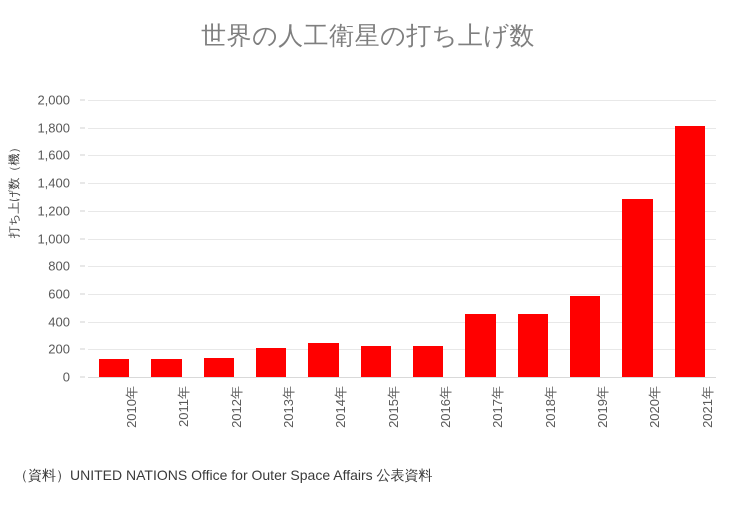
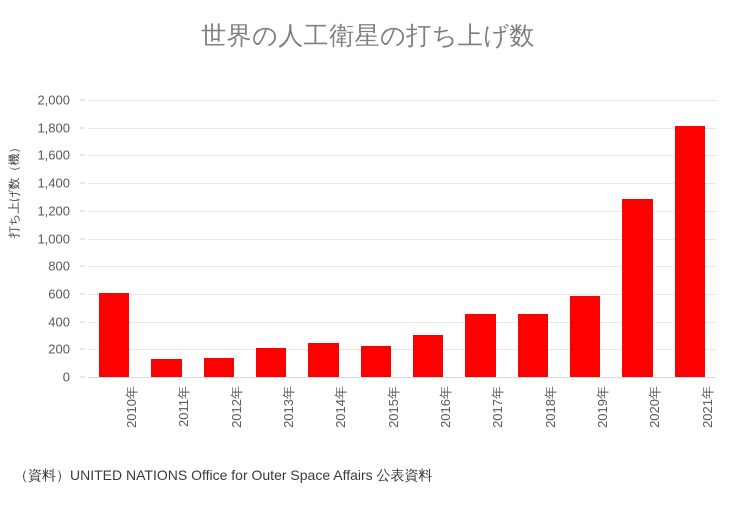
2010年: 130 -> 610
2016年: 220 -> 300
